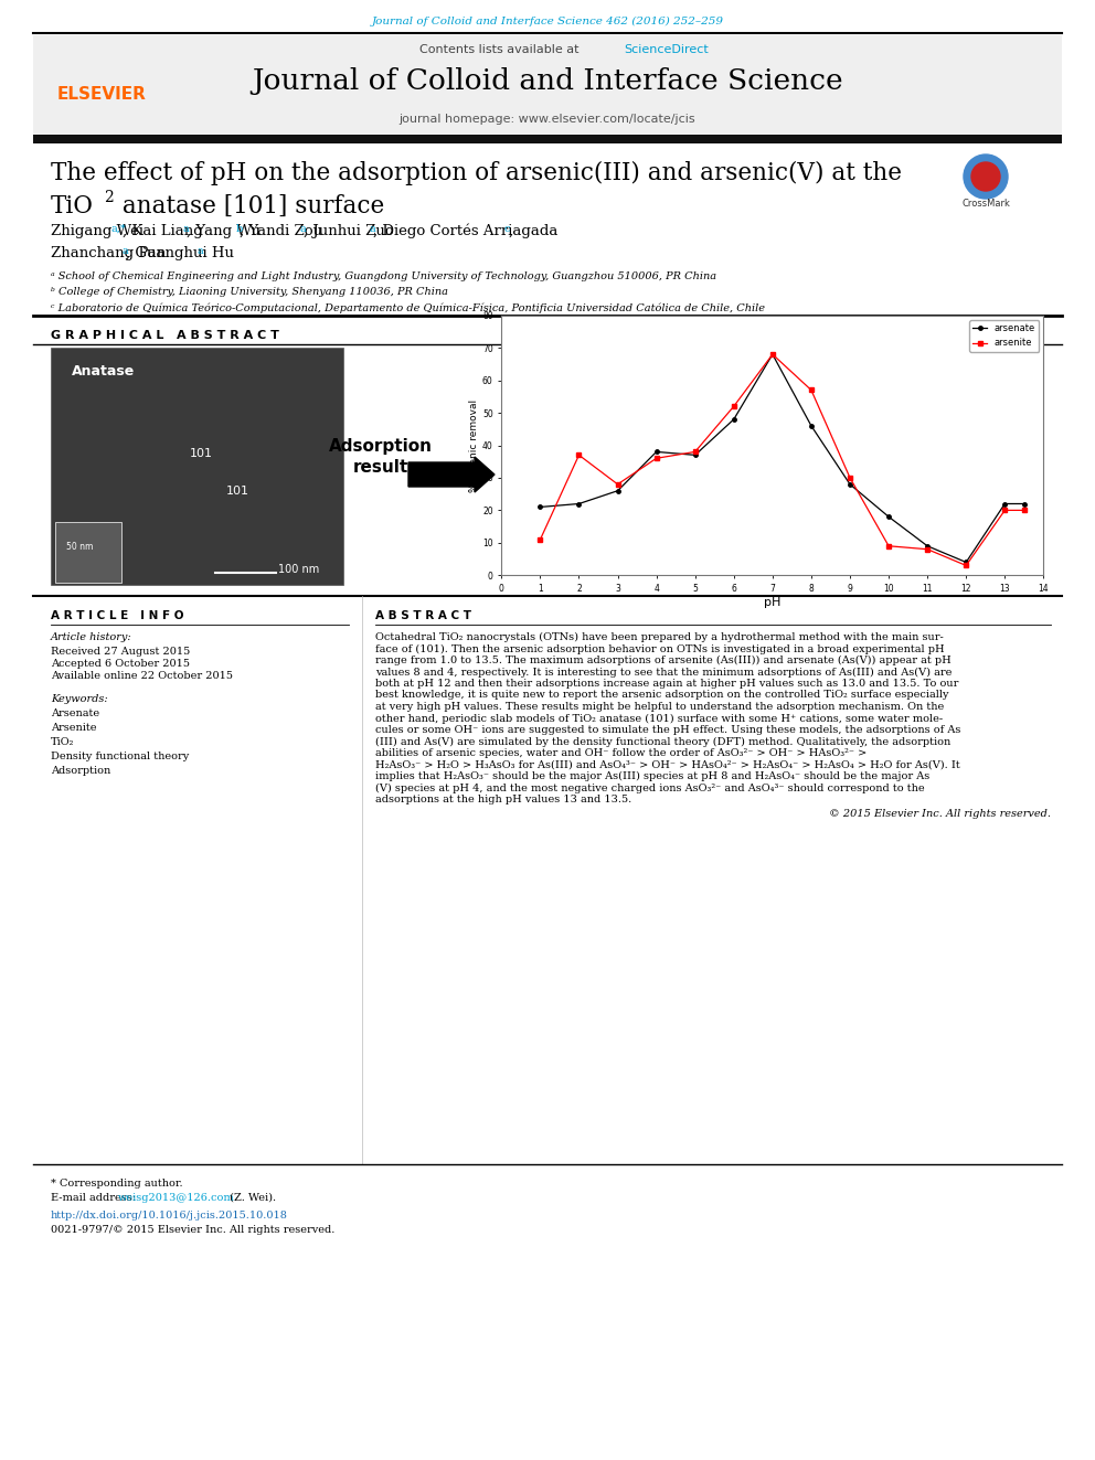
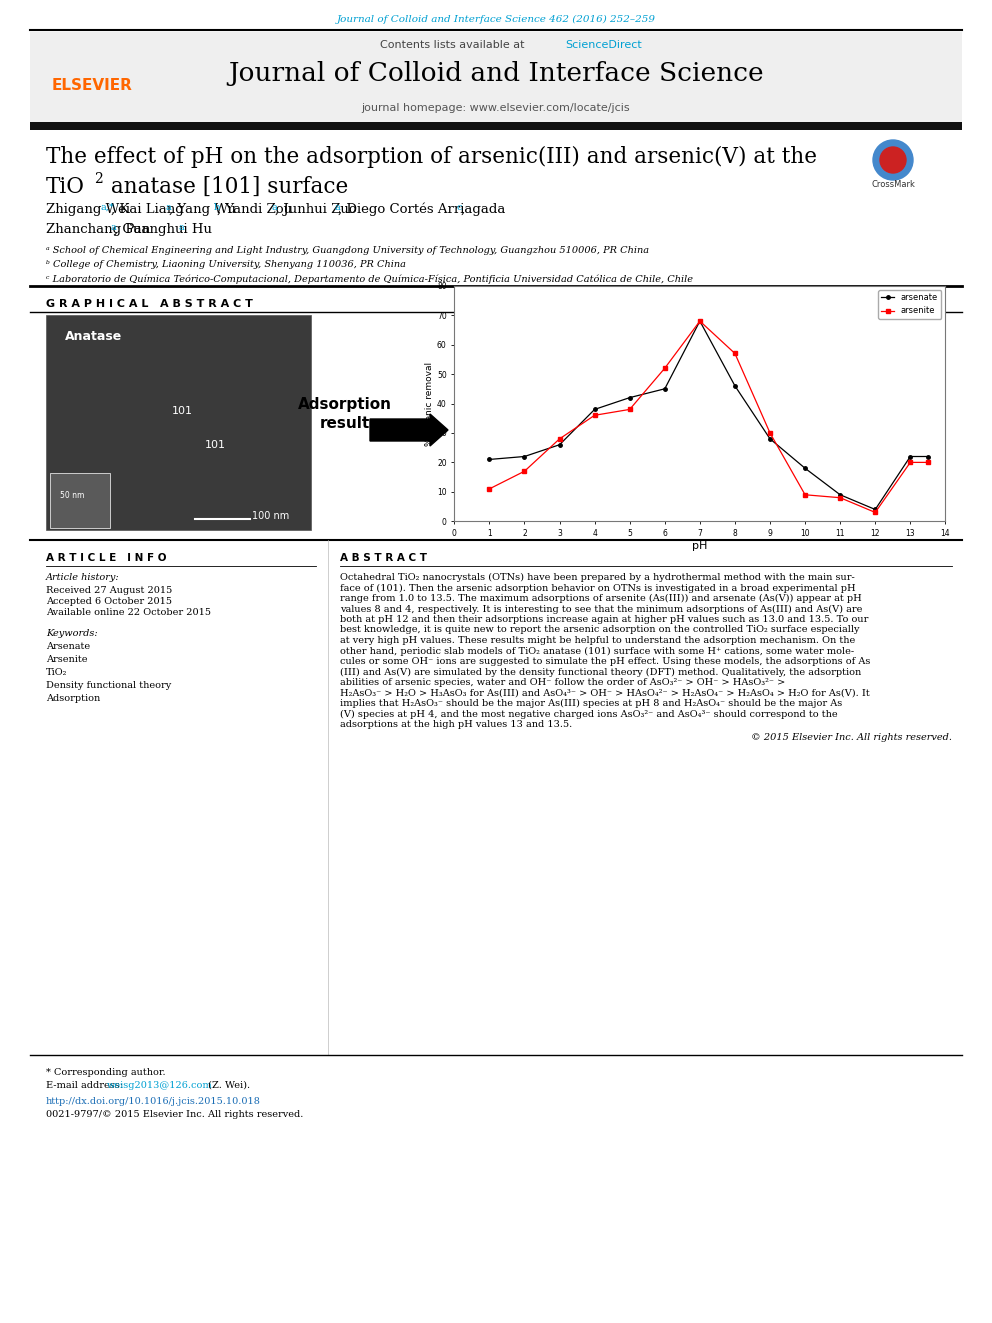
arsenite/2: 37 -> 17
arsenate/5: 37 -> 42
arsenate/6: 48 -> 45
